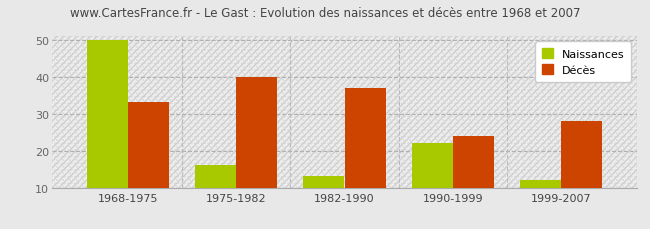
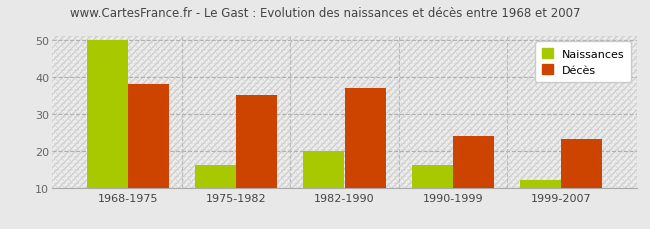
Décès/1968-1975: 33 -> 38
Décès/1975-1982: 40 -> 35
Naissances/1982-1990: 13 -> 20
Naissances/1990-1999: 22 -> 16
Décès/1999-2007: 28 -> 23
